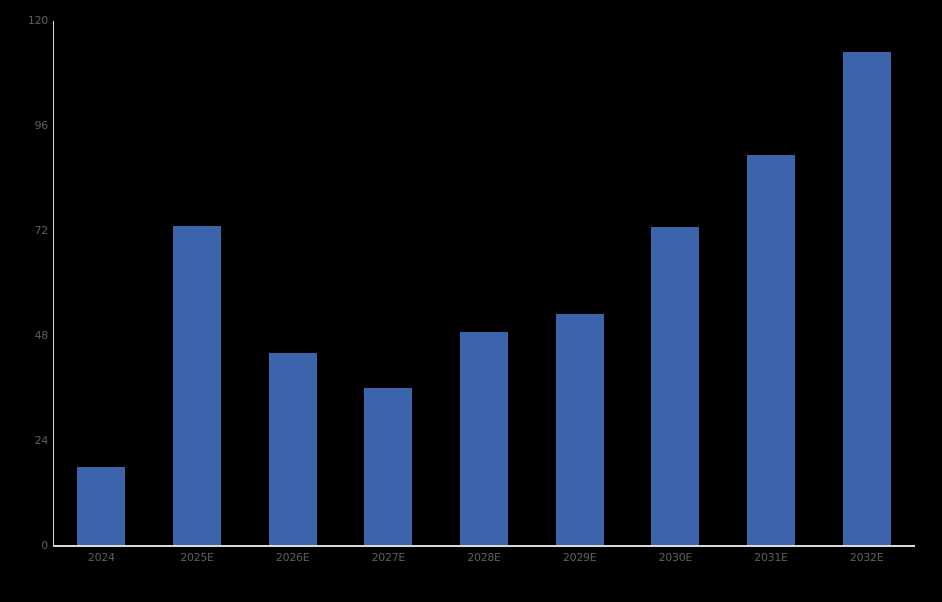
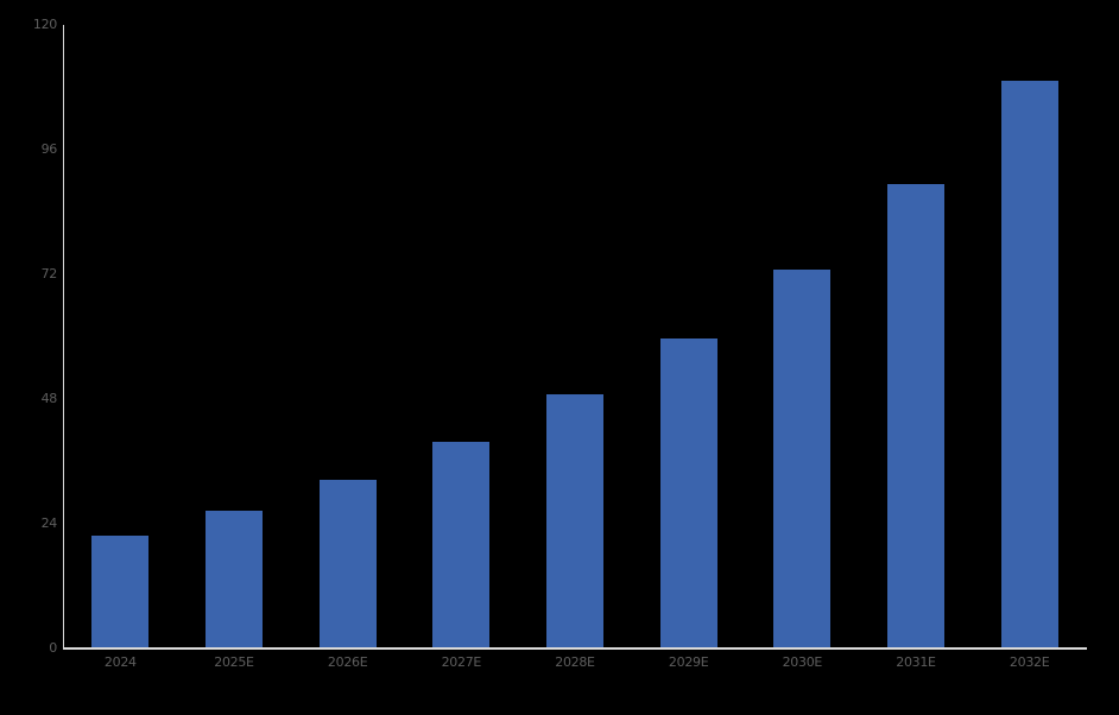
2024: 18 -> 22
2025E: 73 -> 26
2026E: 44 -> 32
2027E: 36 -> 40
2029E: 53 -> 60
2032E: 113 -> 109
